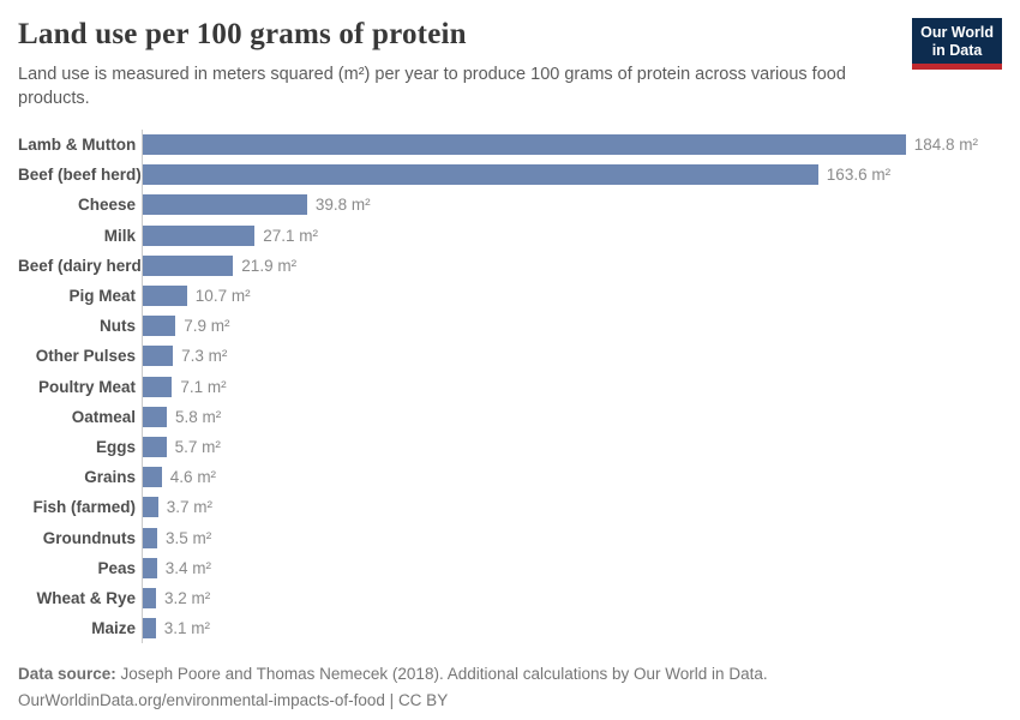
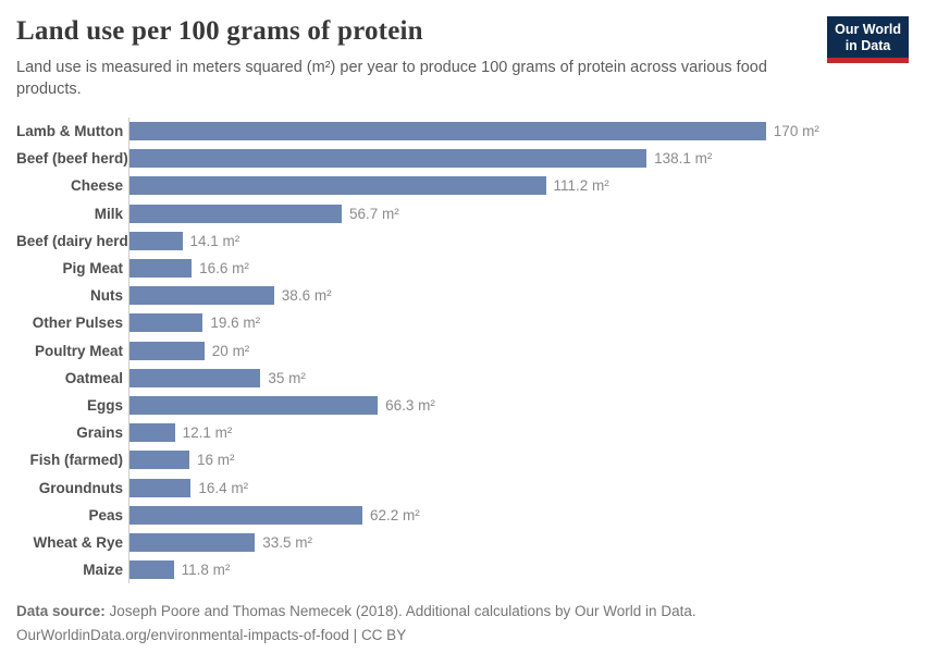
Lamb & Mutton: 184.8 -> 170
Beef (beef herd): 163.6 -> 138.1
Cheese: 39.8 -> 111.2
Milk: 27.1 -> 56.7
Beef (dairy herd): 21.9 -> 14.1
Pig Meat: 10.7 -> 16.6
Nuts: 7.9 -> 38.6
Other Pulses: 7.3 -> 19.6
Poultry Meat: 7.1 -> 20
Oatmeal: 5.8 -> 35
Eggs: 5.7 -> 66.3
Grains: 4.6 -> 12.1
Fish (farmed): 3.7 -> 16
Groundnuts: 3.5 -> 16.4
Peas: 3.4 -> 62.2
Wheat & Rye: 3.2 -> 33.5
Maize: 3.1 -> 11.8
